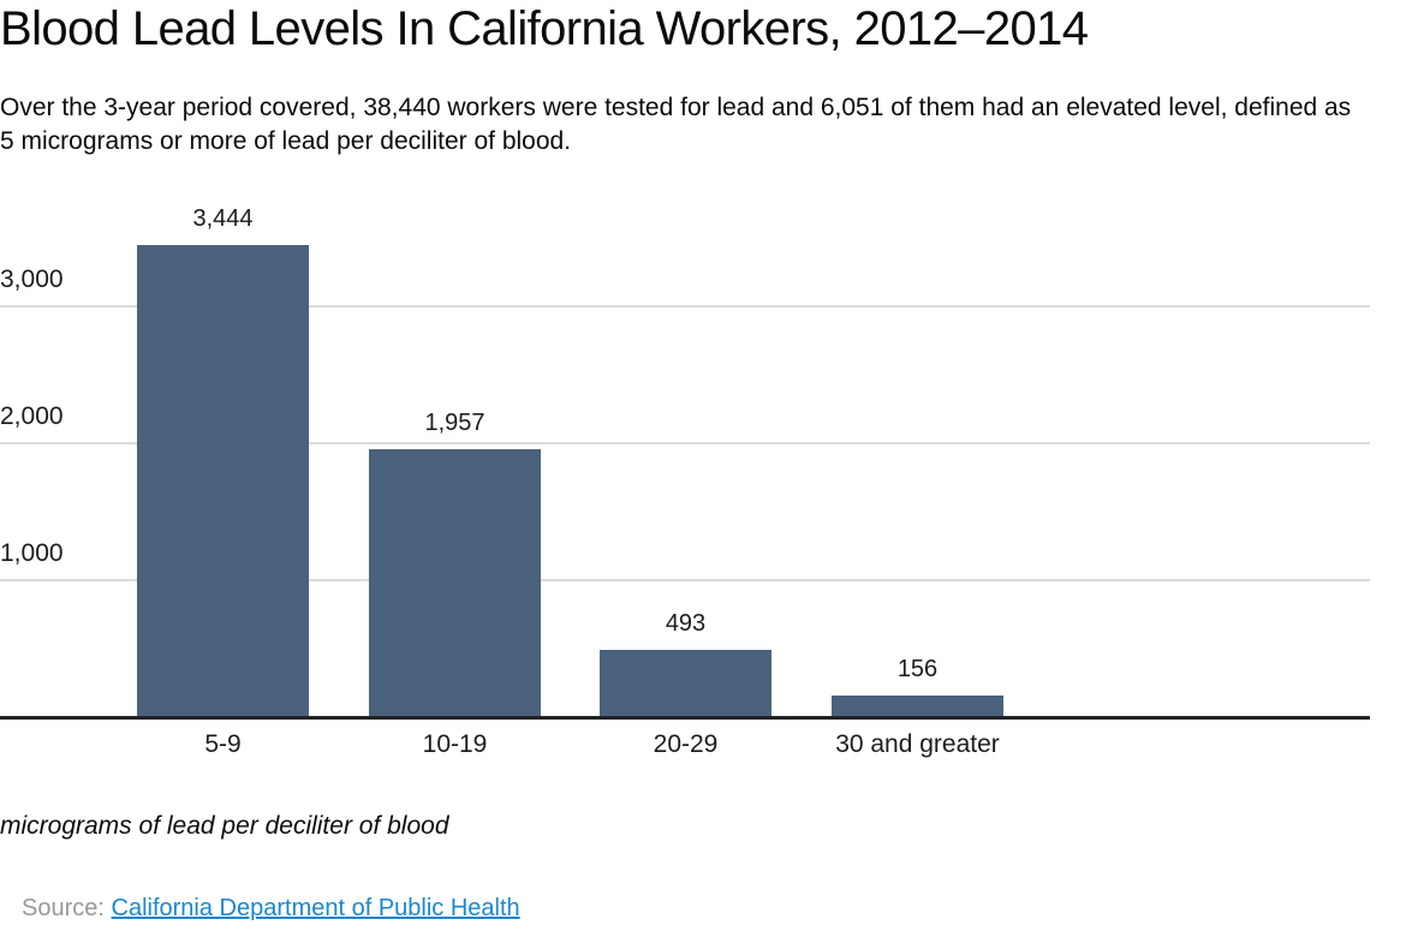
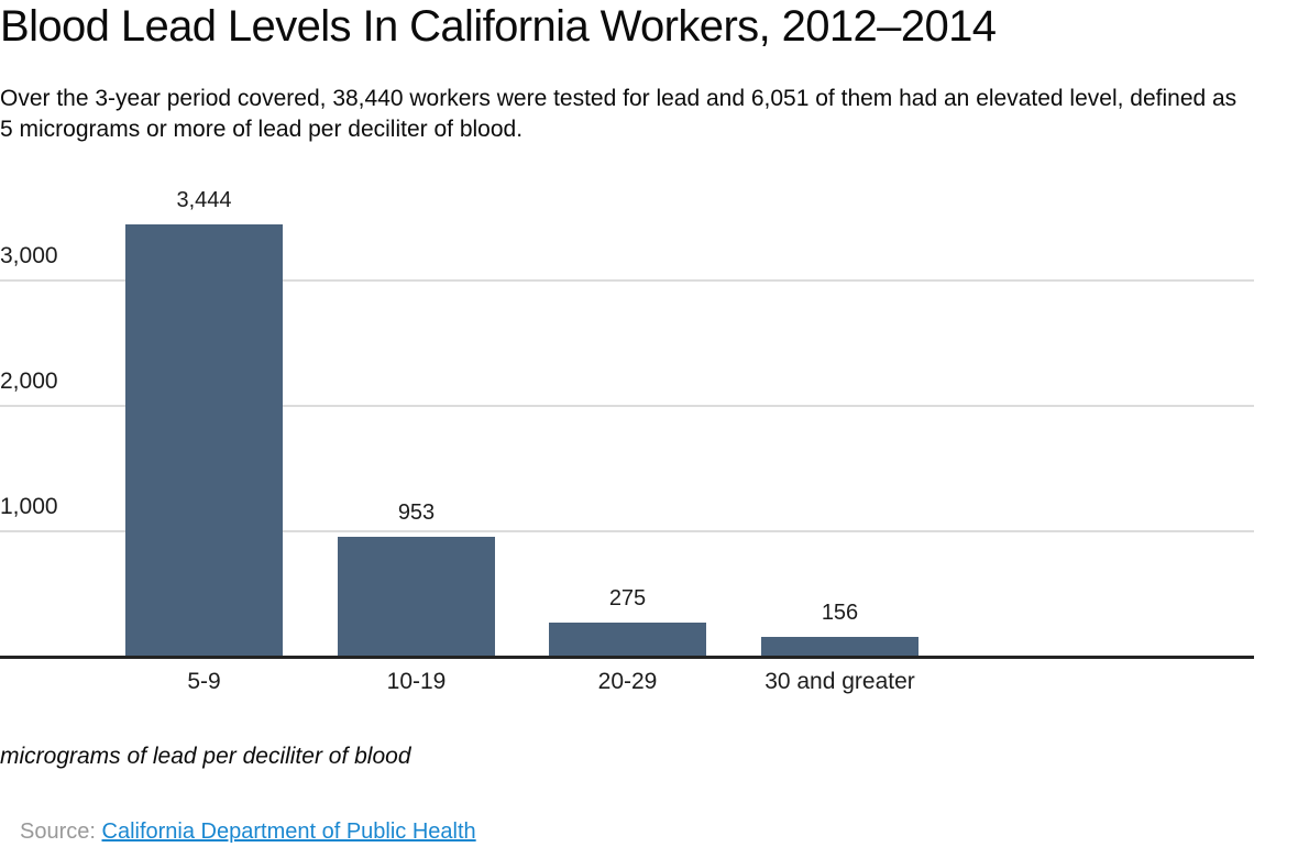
10-19: 1,957 -> 953
20-29: 493 -> 275
